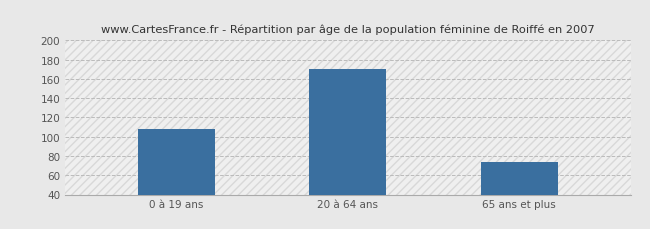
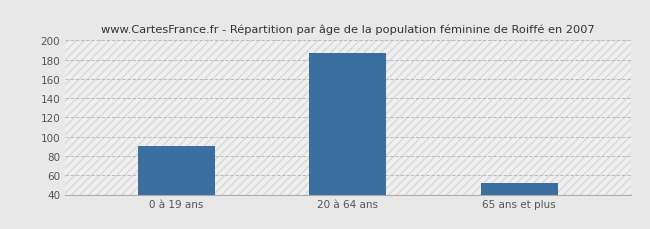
0 à 19 ans: 108 -> 90
20 à 64 ans: 170 -> 187
65 ans et plus: 74 -> 52
